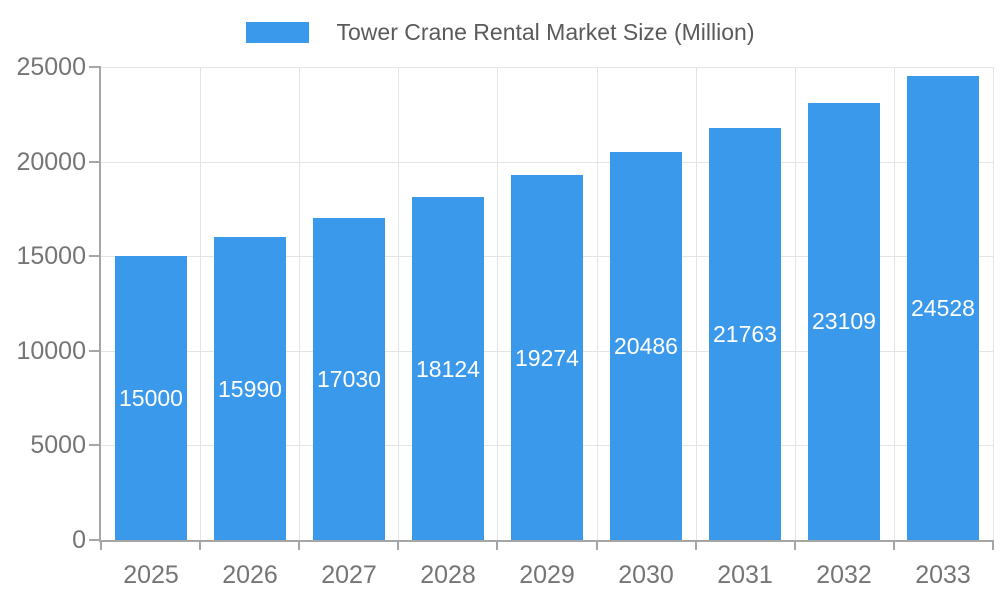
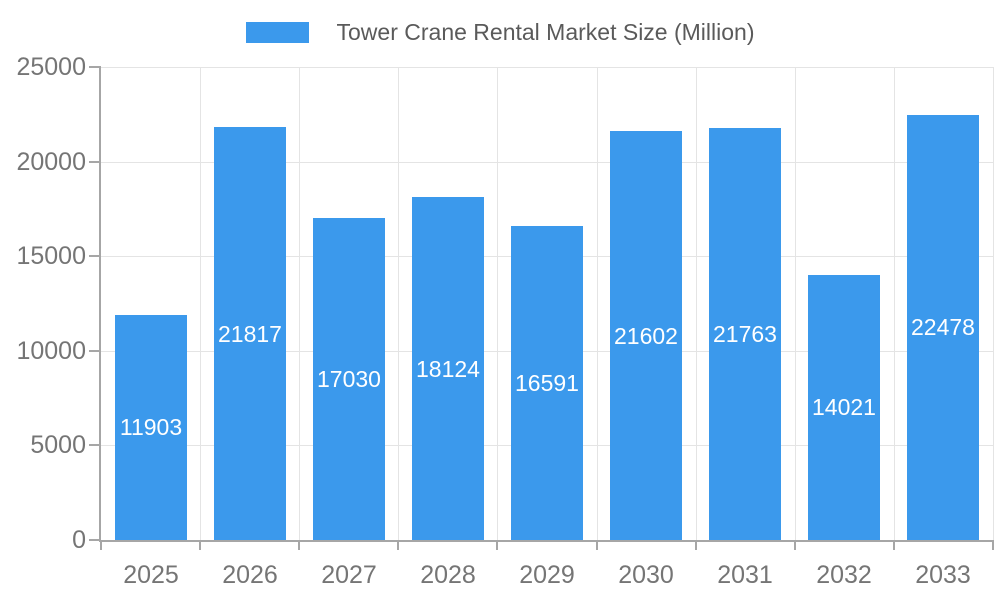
2025: 15000 -> 11903
2026: 15990 -> 21817
2029: 19274 -> 16591
2030: 20486 -> 21602
2032: 23109 -> 14021
2033: 24528 -> 22478
